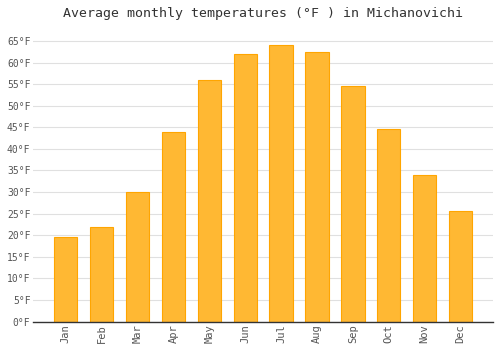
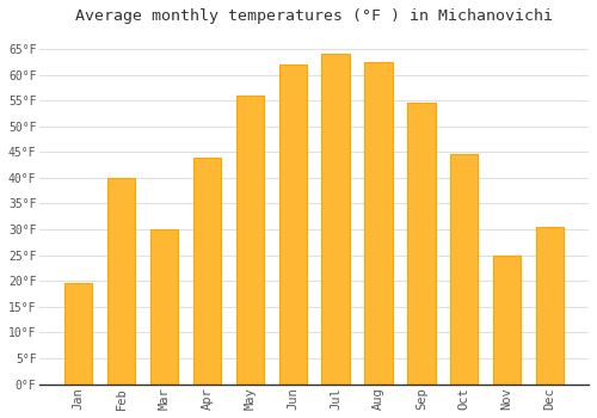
Feb: 22.0°F -> 40.0°F
Nov: 34.0°F -> 25.0°F
Dec: 25.5°F -> 30.5°F
